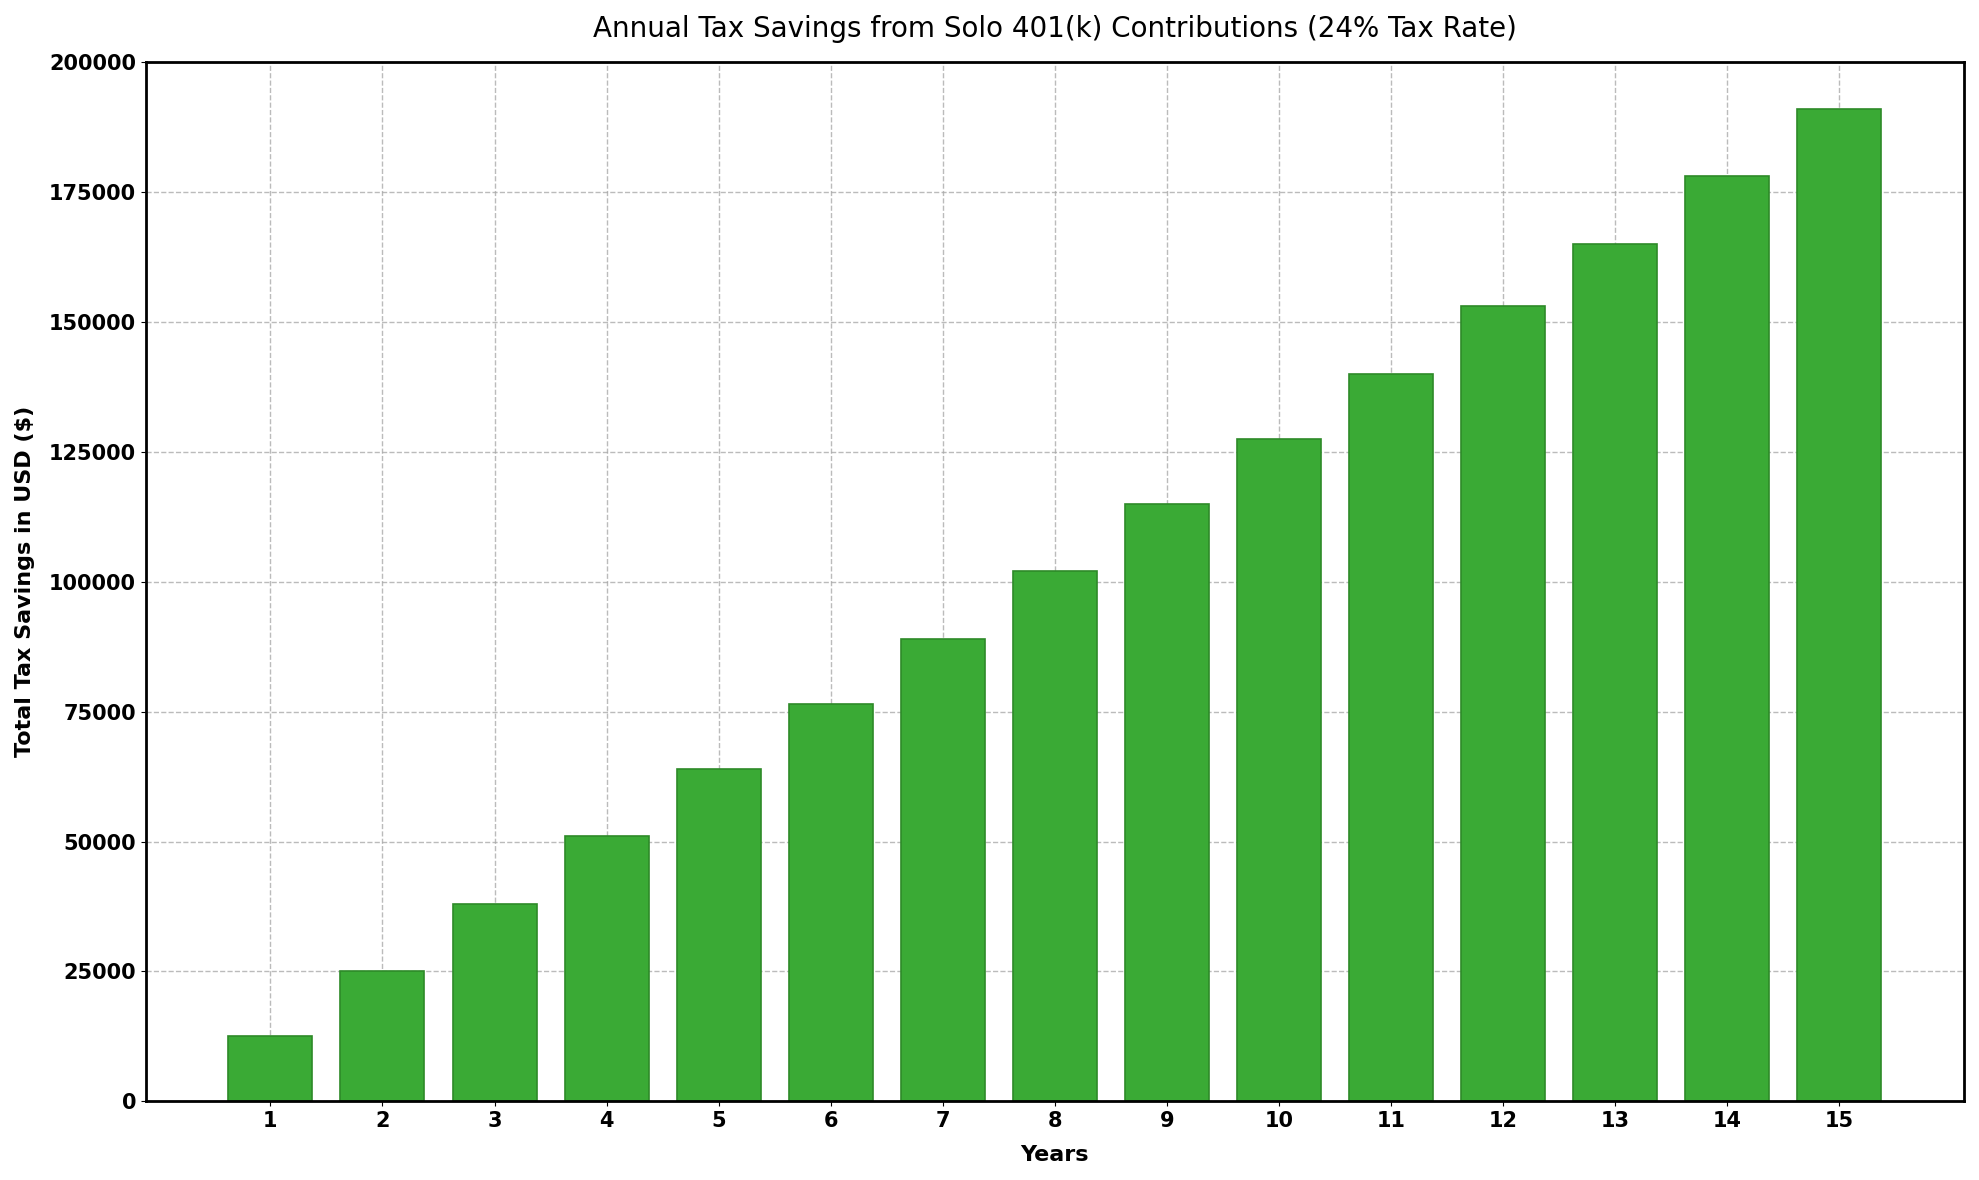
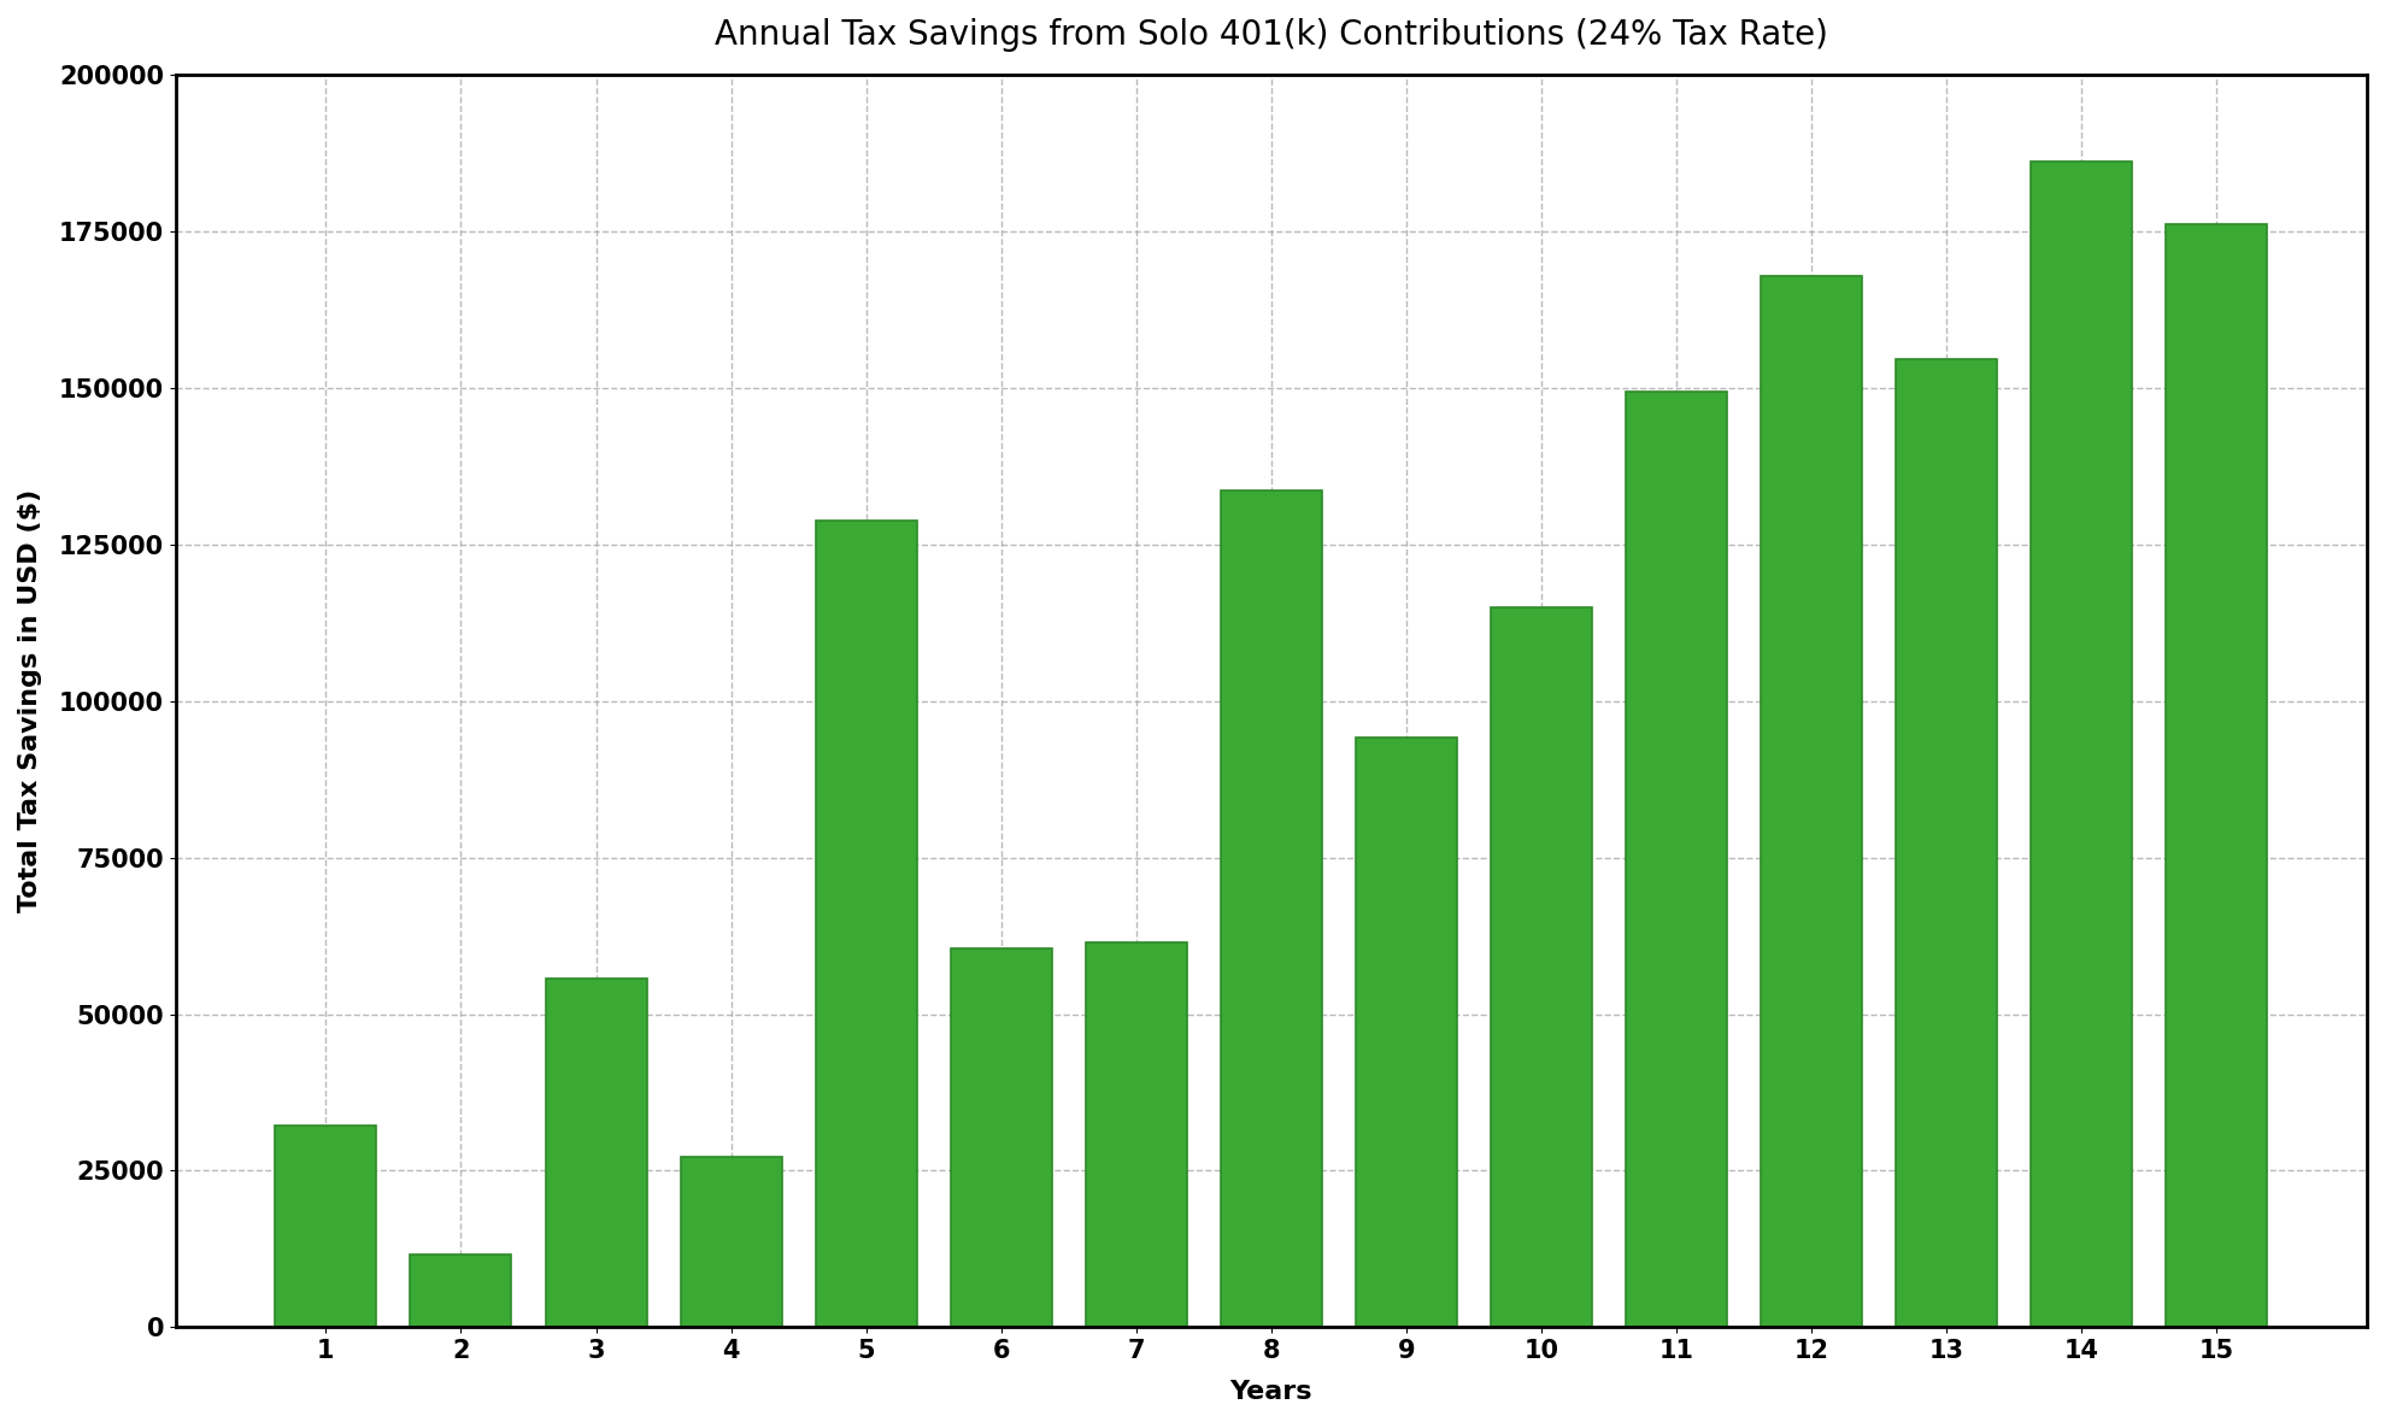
1: 12500 -> 32200
2: 25000 -> 11600
3: 38000 -> 55600
4: 51000 -> 27200
5: 64000 -> 128800
6: 76500 -> 60400
7: 89000 -> 61400
8: 102000 -> 133600
9: 115000 -> 94200
10: 127500 -> 115000
11: 140000 -> 149400
12: 153000 -> 167800
13: 165000 -> 154600
14: 178000 -> 186200
15: 191000 -> 176200
